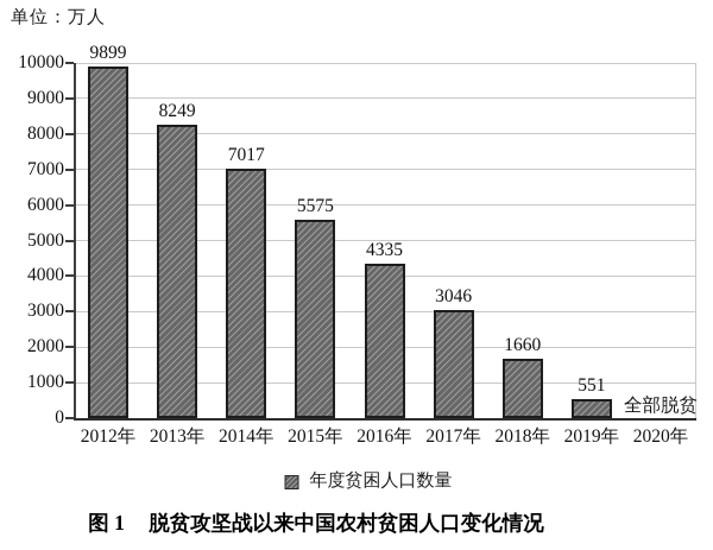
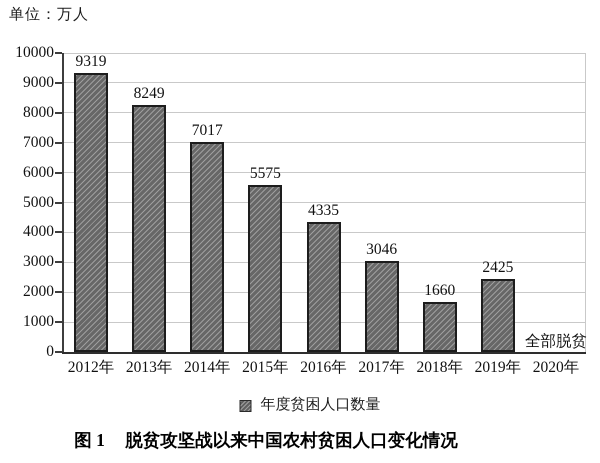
2012年: 9899 -> 9319
2019年: 551 -> 2425
